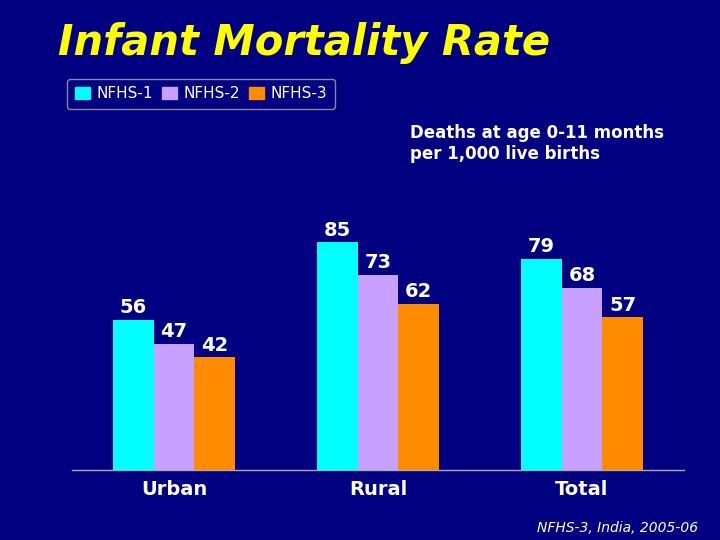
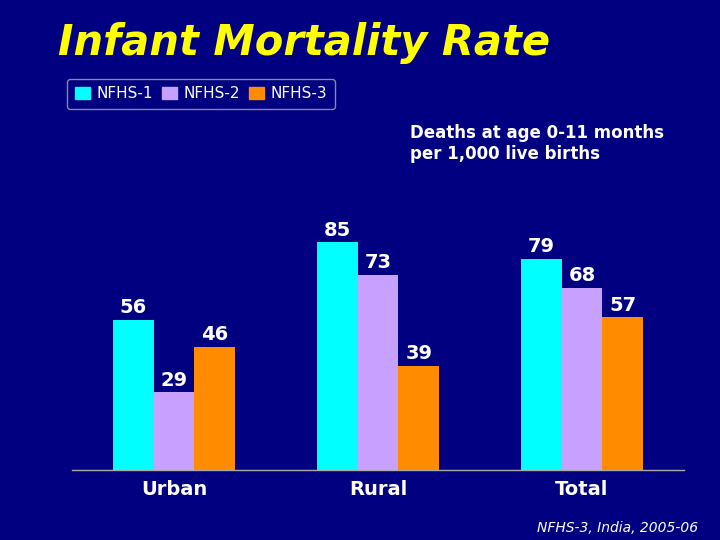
NFHS-2/Urban: 47 -> 29
NFHS-3/Urban: 42 -> 46
NFHS-3/Rural: 62 -> 39
